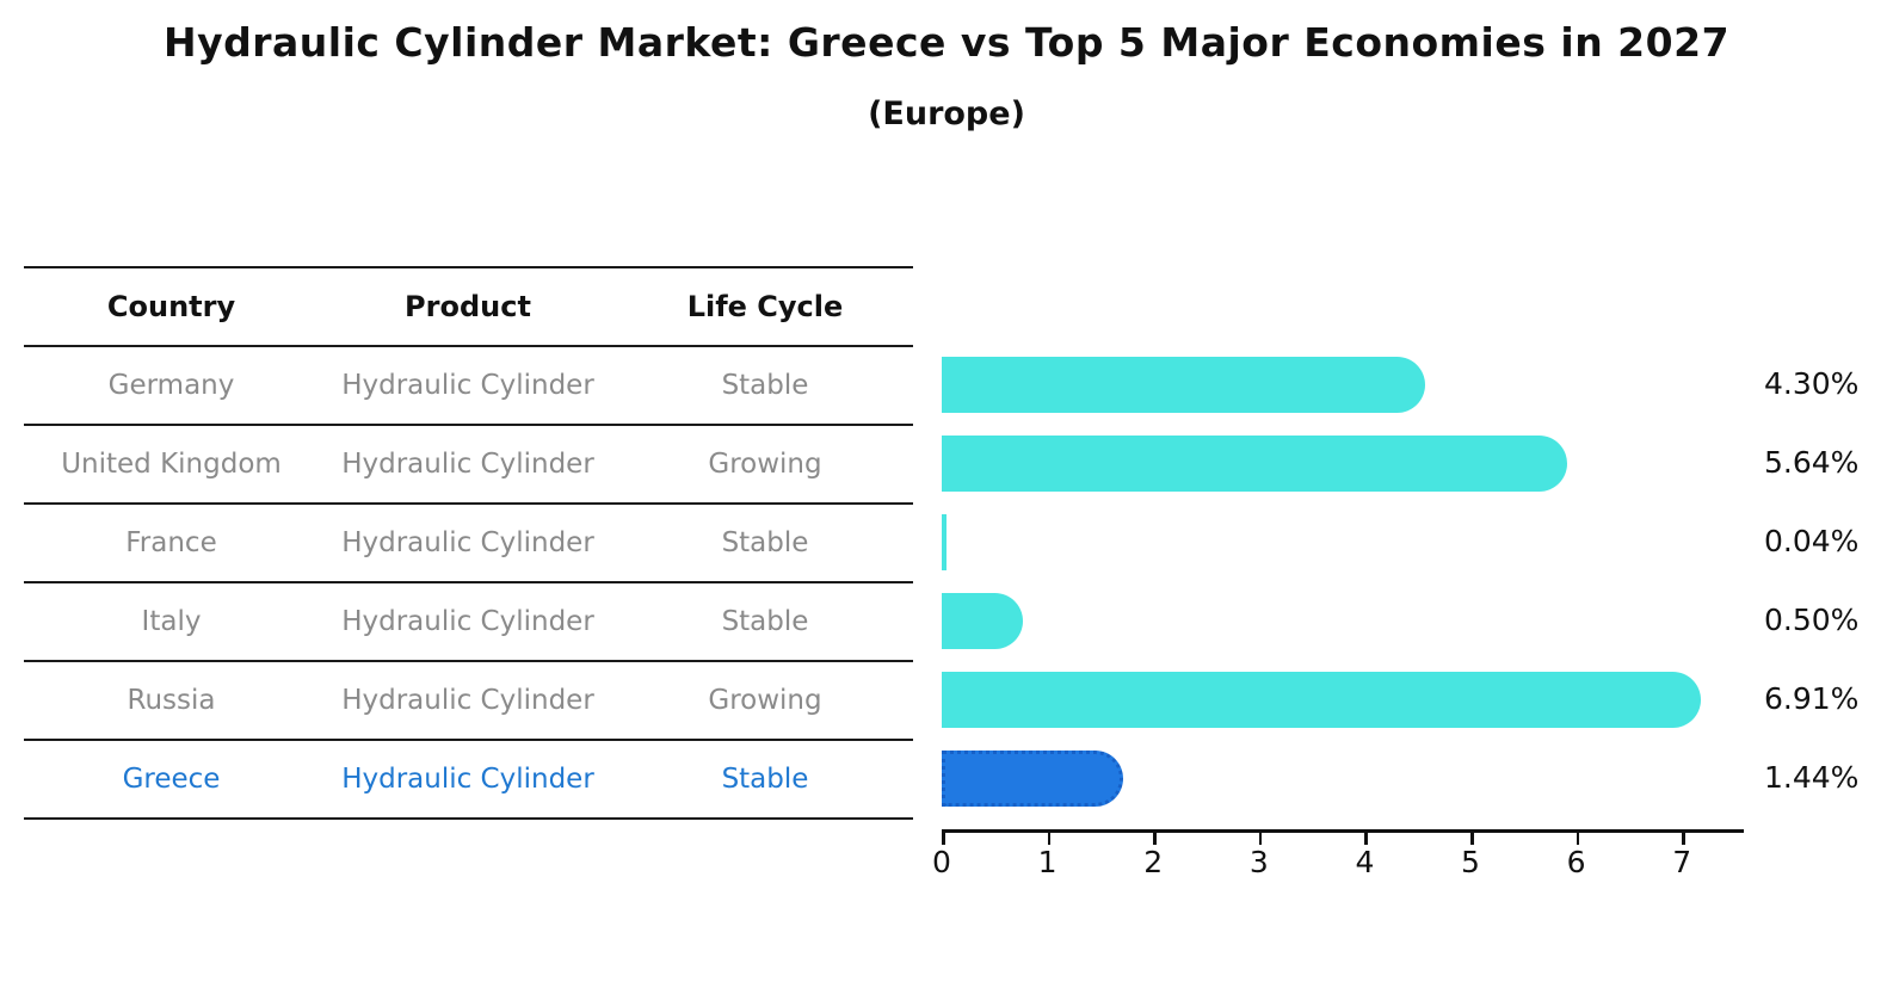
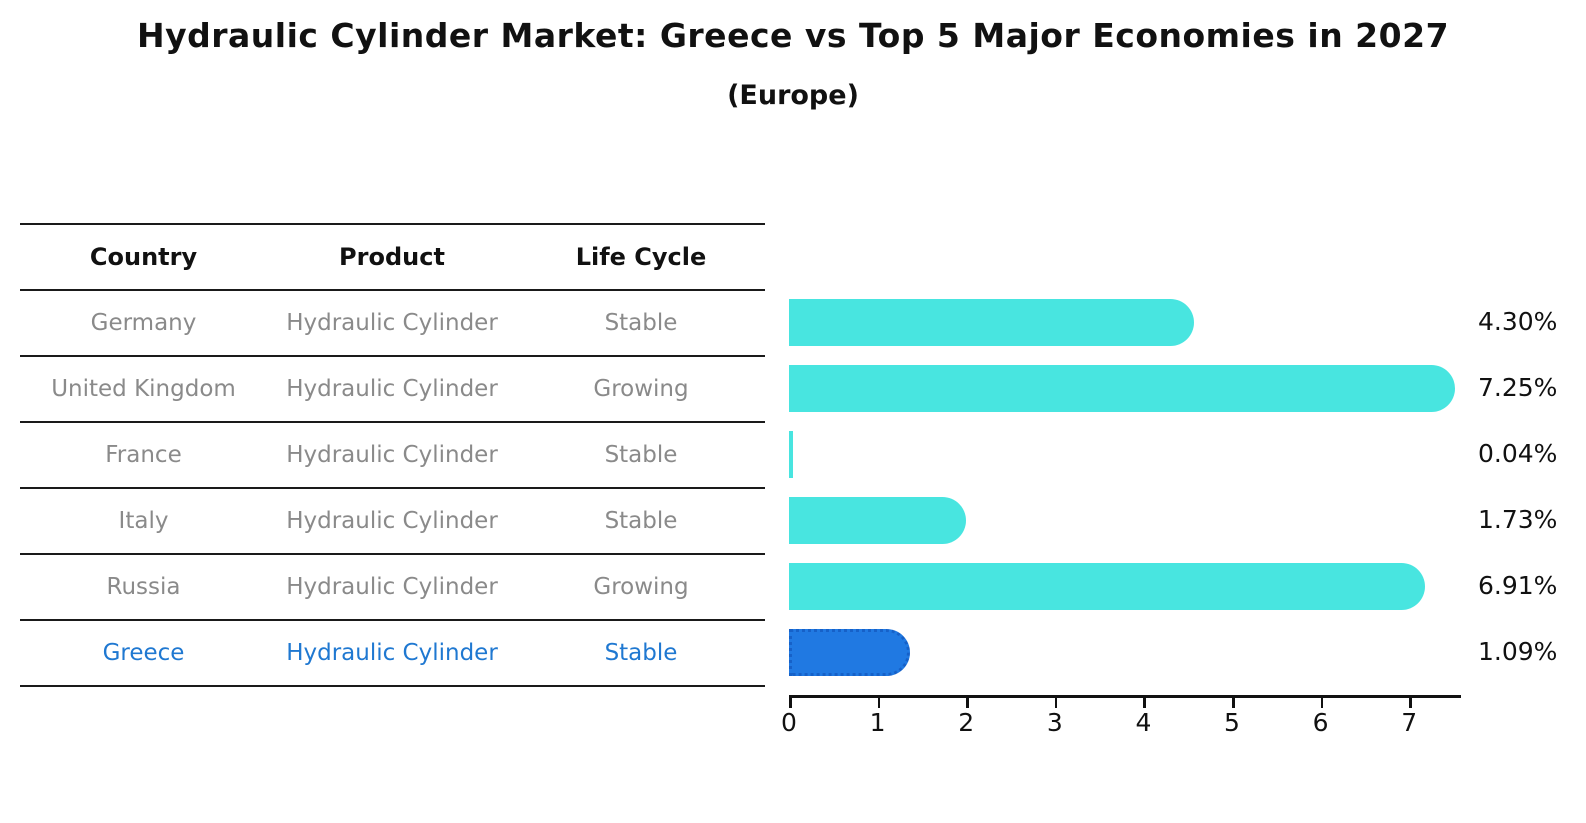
United Kingdom: 5.64% -> 7.25%
Italy: 0.50% -> 1.73%
Greece: 1.44% -> 1.09%
